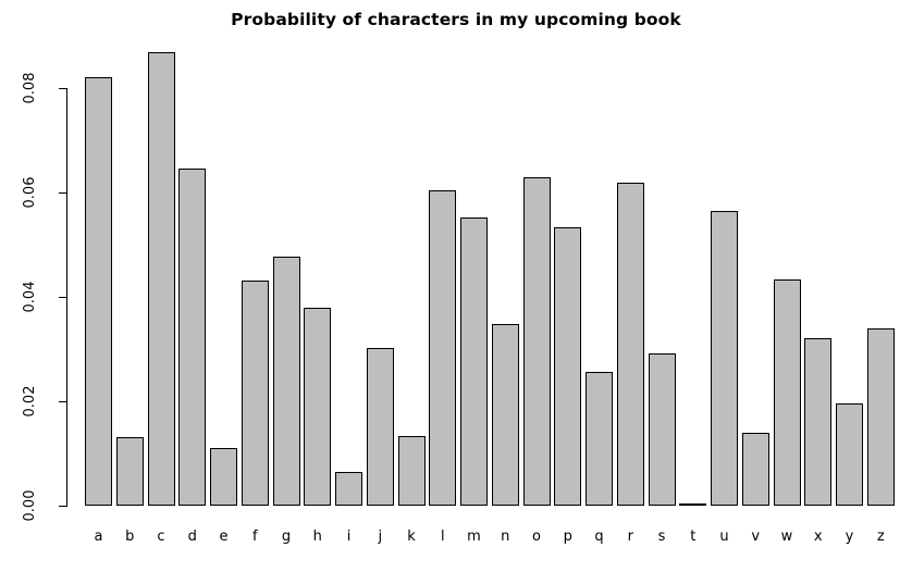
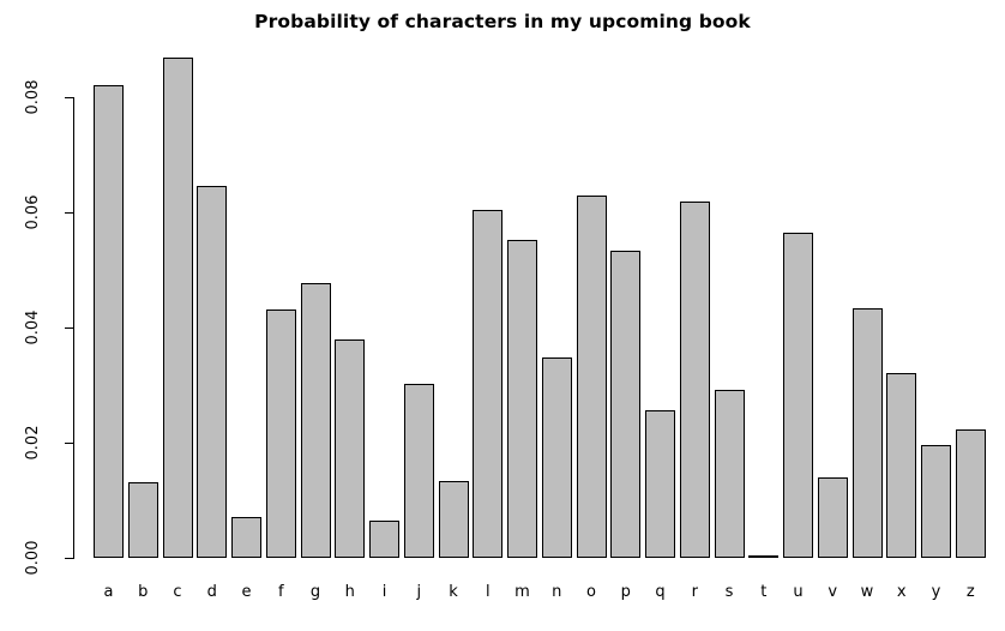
e: 0.011 -> 0.007
z: 0.034 -> 0.022
